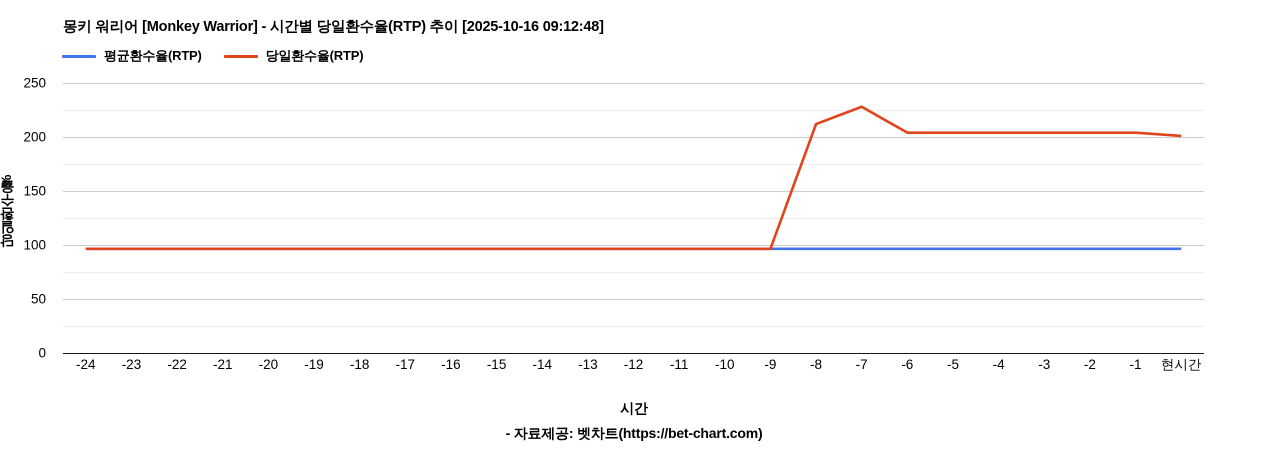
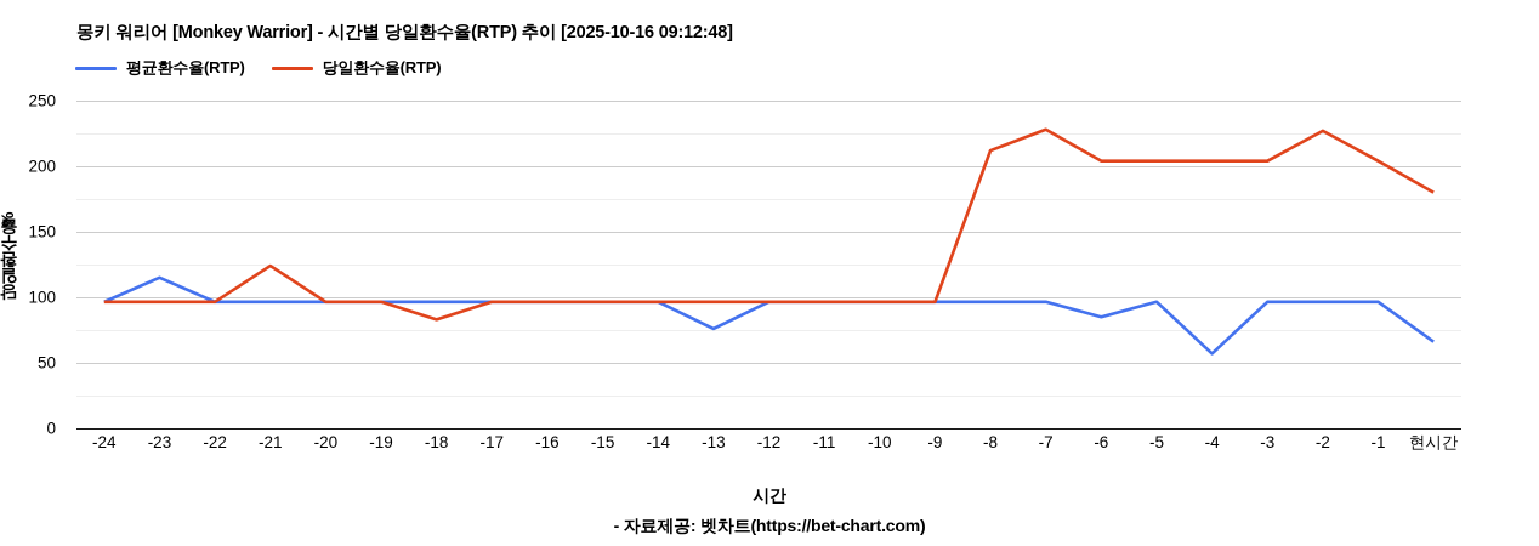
평균환수율(RTP)/-23: 96 -> 115
당일환수율(RTP)/-21: 96 -> 124
당일환수율(RTP)/-18: 96 -> 83
평균환수율(RTP)/-13: 96 -> 76
평균환수율(RTP)/-6: 96 -> 85
평균환수율(RTP)/-4: 96 -> 57
당일환수율(RTP)/-2: 204 -> 227
평균환수율(RTP)/현시간: 96 -> 66
당일환수율(RTP)/현시간: 201 -> 180
